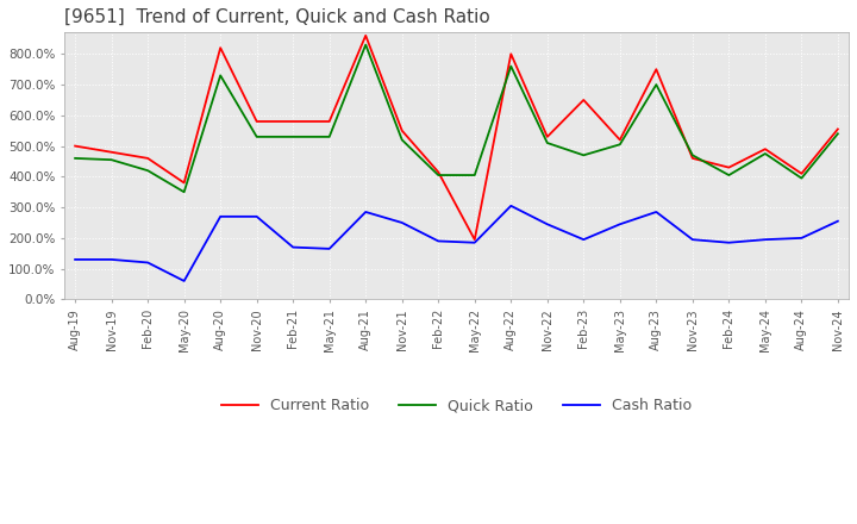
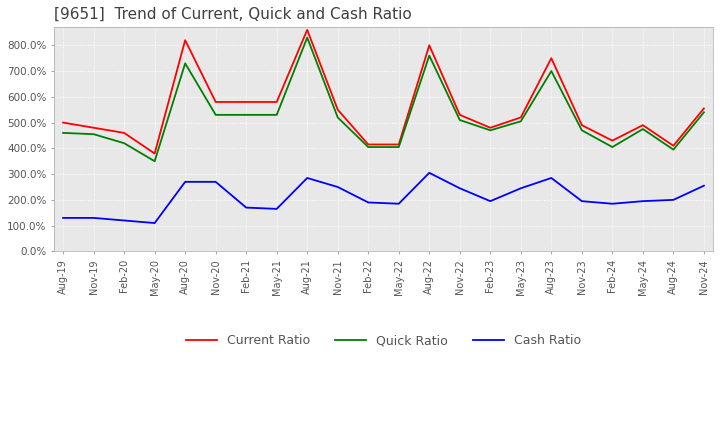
Cash Ratio/May-20: 60% -> 110%
Current Ratio/May-22: 195% -> 415%
Current Ratio/Feb-23: 650% -> 480%
Current Ratio/Nov-23: 460% -> 490%
